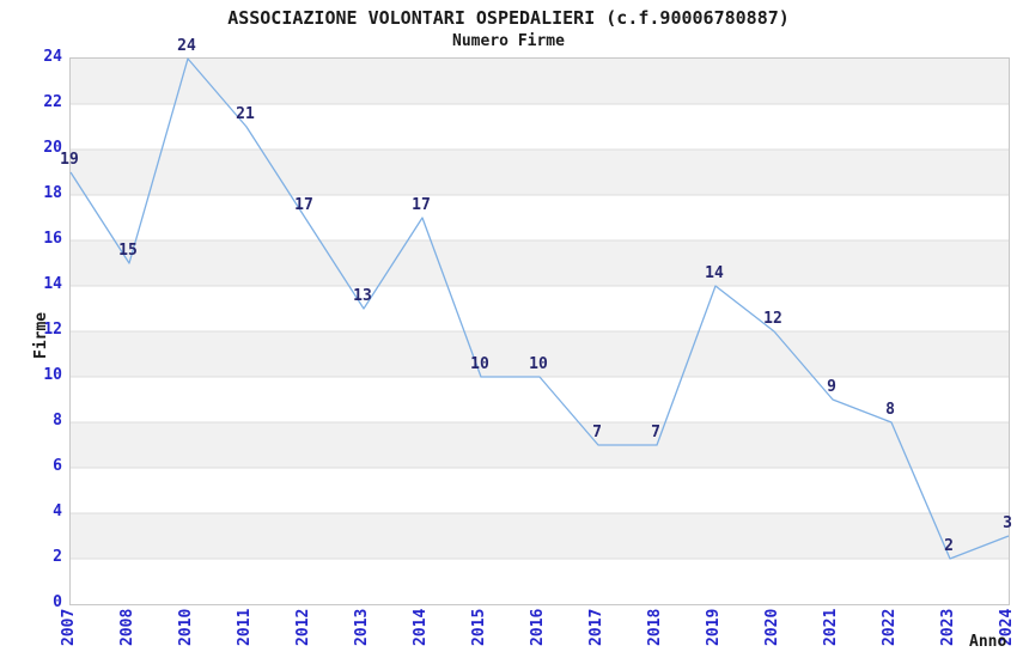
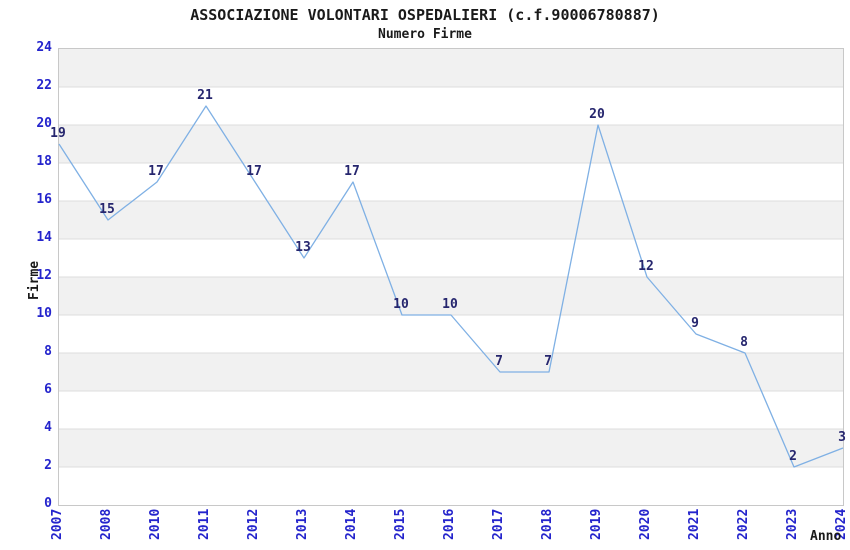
2010: 24 -> 17
2019: 14 -> 20
